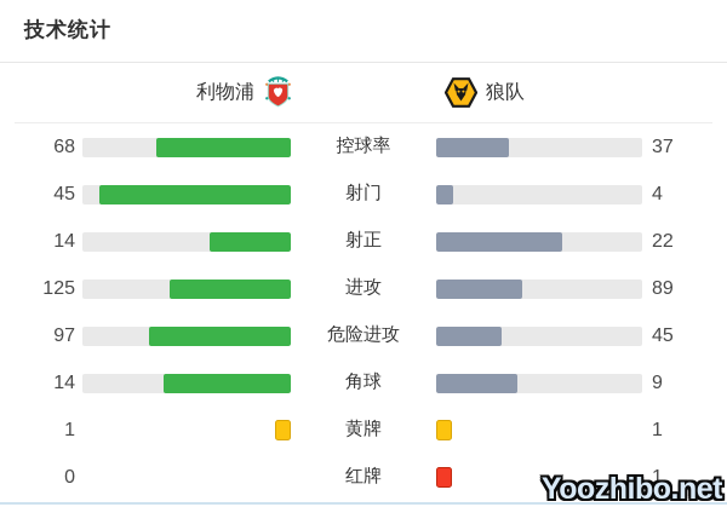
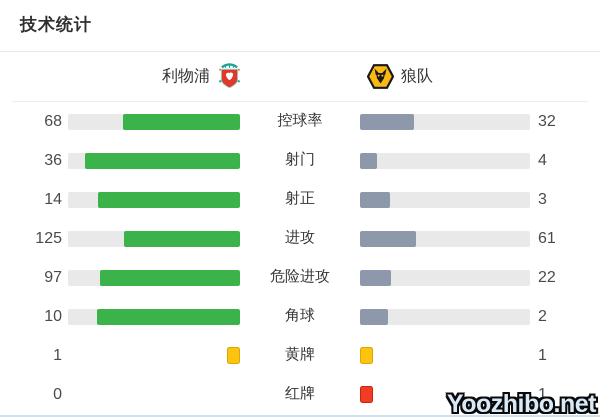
狼队/控球率: 37 -> 32
利物浦/射门: 45 -> 36
狼队/射正: 22 -> 3
狼队/进攻: 89 -> 61
狼队/危险进攻: 45 -> 22
利物浦/角球: 14 -> 10
狼队/角球: 9 -> 2
